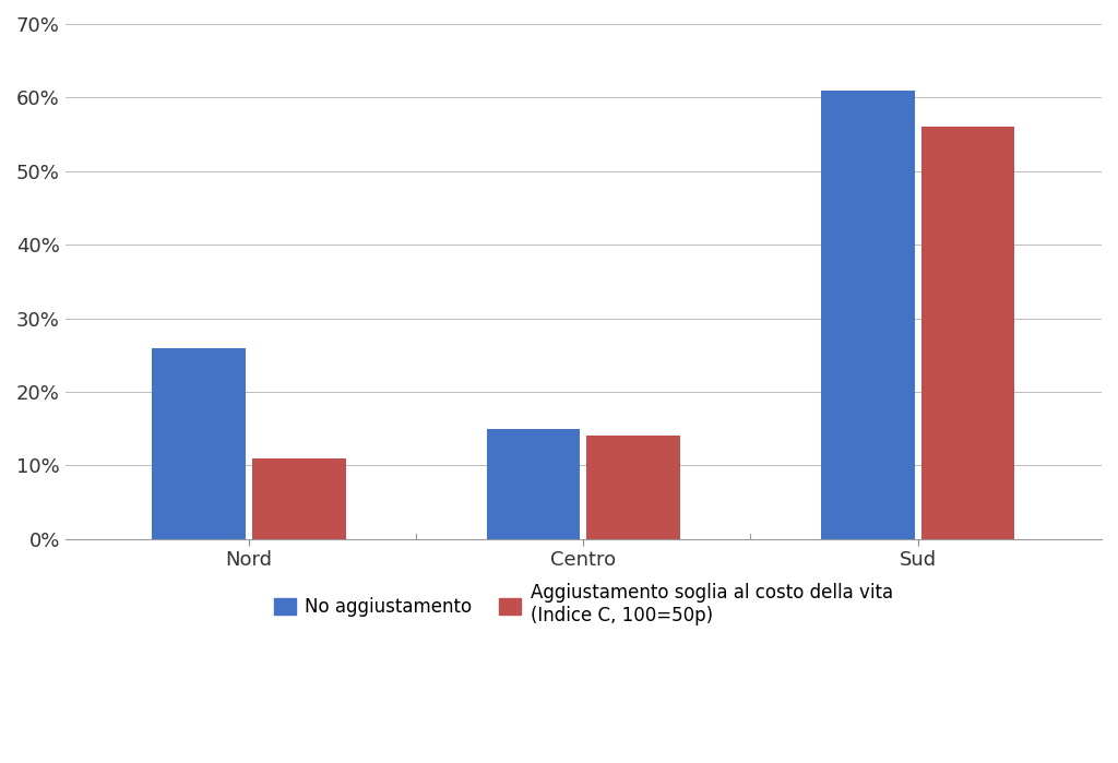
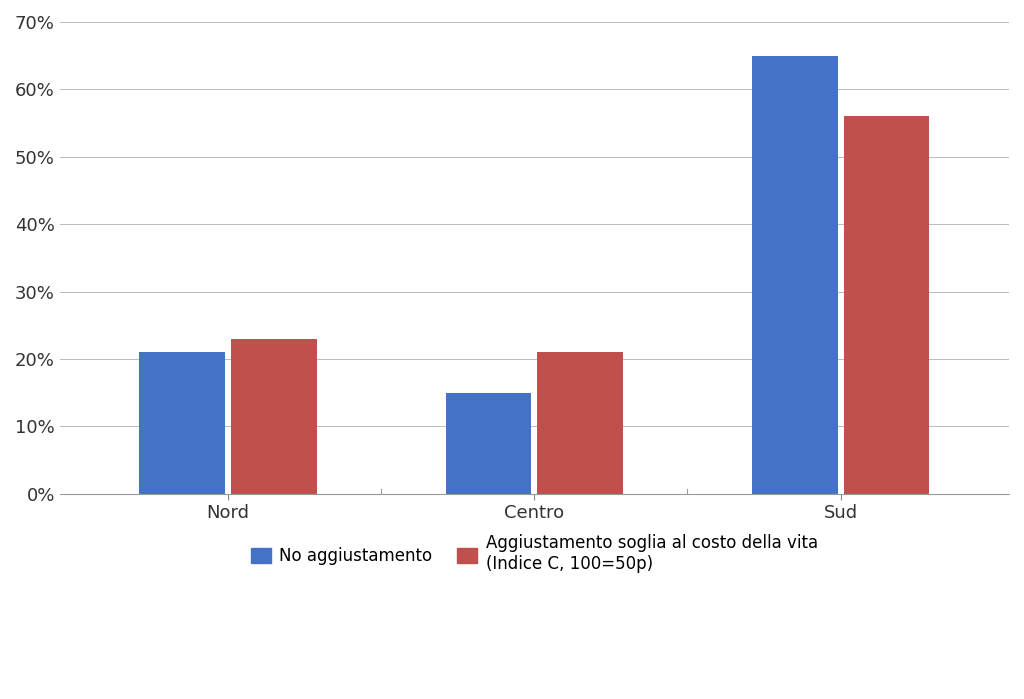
No aggiustamento/Nord: 26% -> 21%
Aggiustamento soglia al costo della vita (Indice C, 100=50p)/Nord: 11% -> 23%
Aggiustamento soglia al costo della vita (Indice C, 100=50p)/Centro: 14% -> 21%
No aggiustamento/Sud: 61% -> 65%
